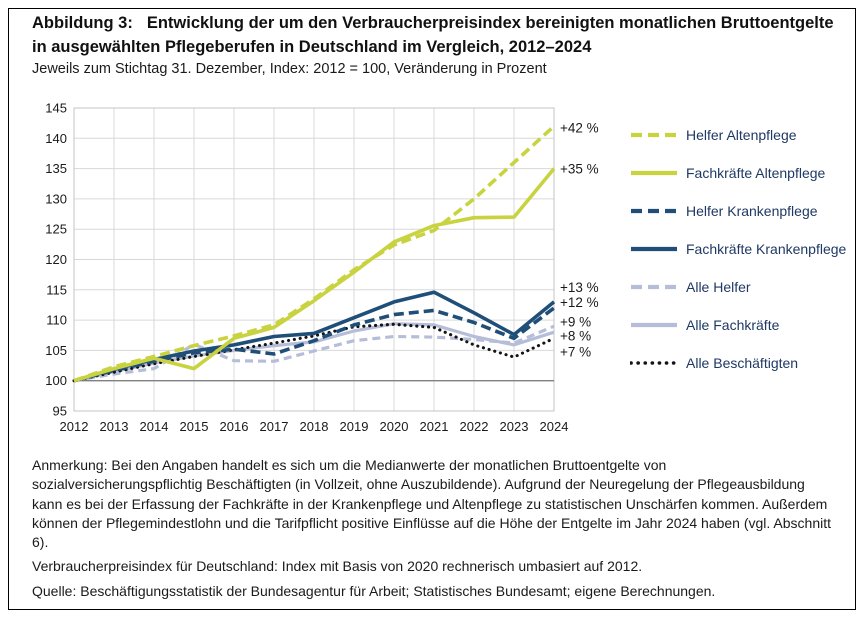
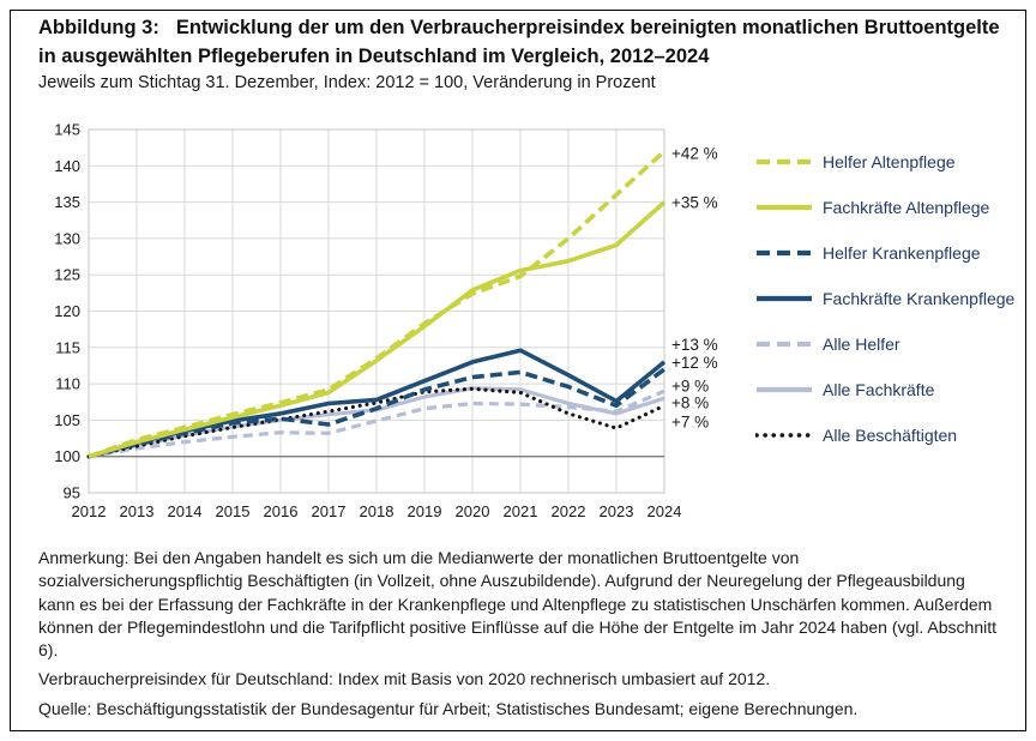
Fachkräfte Altenpflege/2015: 102 -> 105
Alle Helfer/2015: 106 -> 103
Fachkräfte Altenpflege/2023: 127 -> 129
